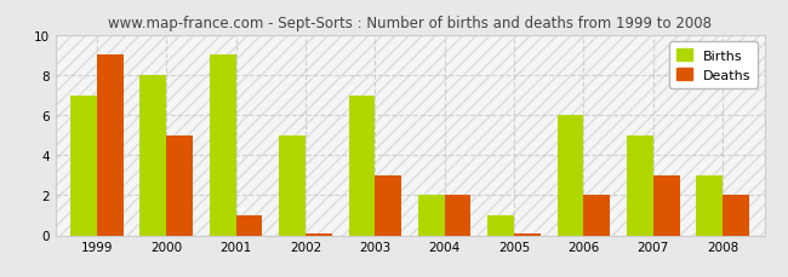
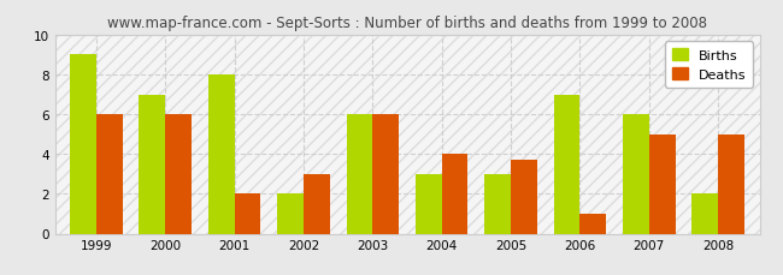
Births/1999: 7 -> 9
Deaths/1999: 9.0 -> 6.0
Births/2000: 8 -> 7
Deaths/2000: 5.0 -> 6.0
Births/2001: 9 -> 8
Deaths/2001: 1.0 -> 2.0
Births/2002: 5 -> 2
Deaths/2002: 0.1 -> 3.0
Births/2003: 7 -> 6
Deaths/2003: 3.0 -> 6.0
Births/2004: 2 -> 3
Deaths/2004: 2.0 -> 4.0
Births/2005: 1 -> 3
Deaths/2005: 0.1 -> 3.7
Births/2006: 6 -> 7
Deaths/2006: 2.0 -> 1.0
Births/2007: 5 -> 6
Deaths/2007: 3.0 -> 5.0
Births/2008: 3 -> 2
Deaths/2008: 2.0 -> 5.0
